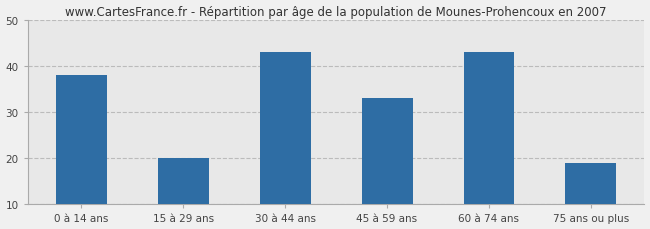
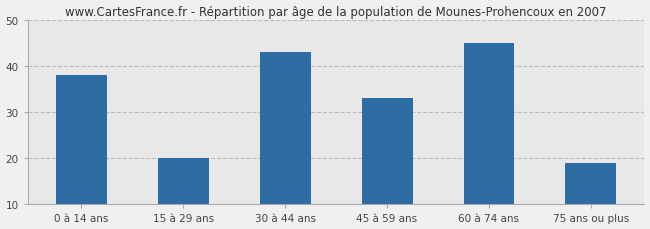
60 à 74 ans: 43 -> 45
